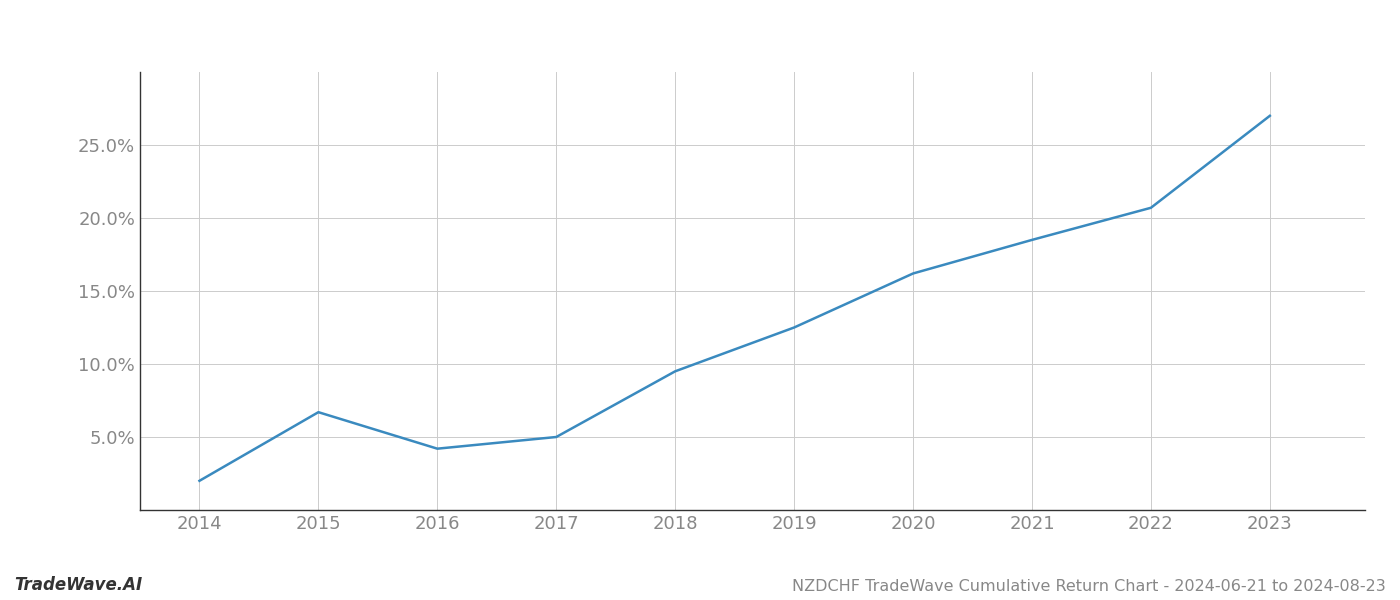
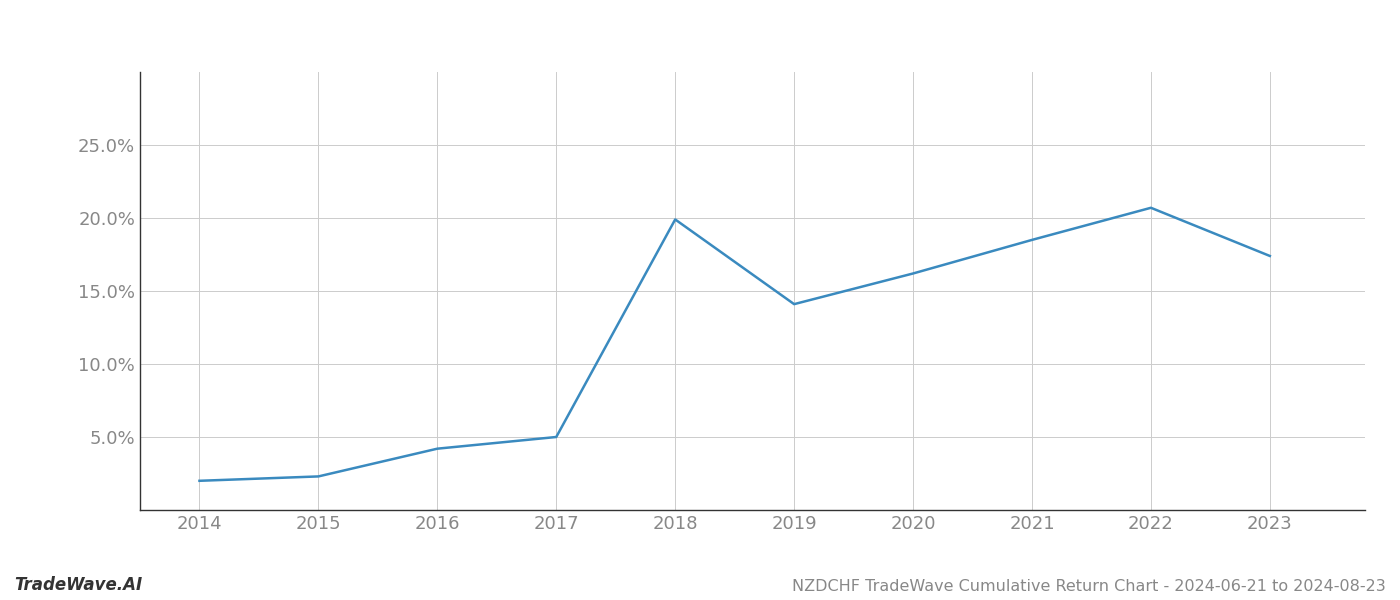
2015: 6.7% -> 2.3%
2018: 9.5% -> 19.9%
2019: 12.5% -> 14.1%
2023: 27.0% -> 17.4%
